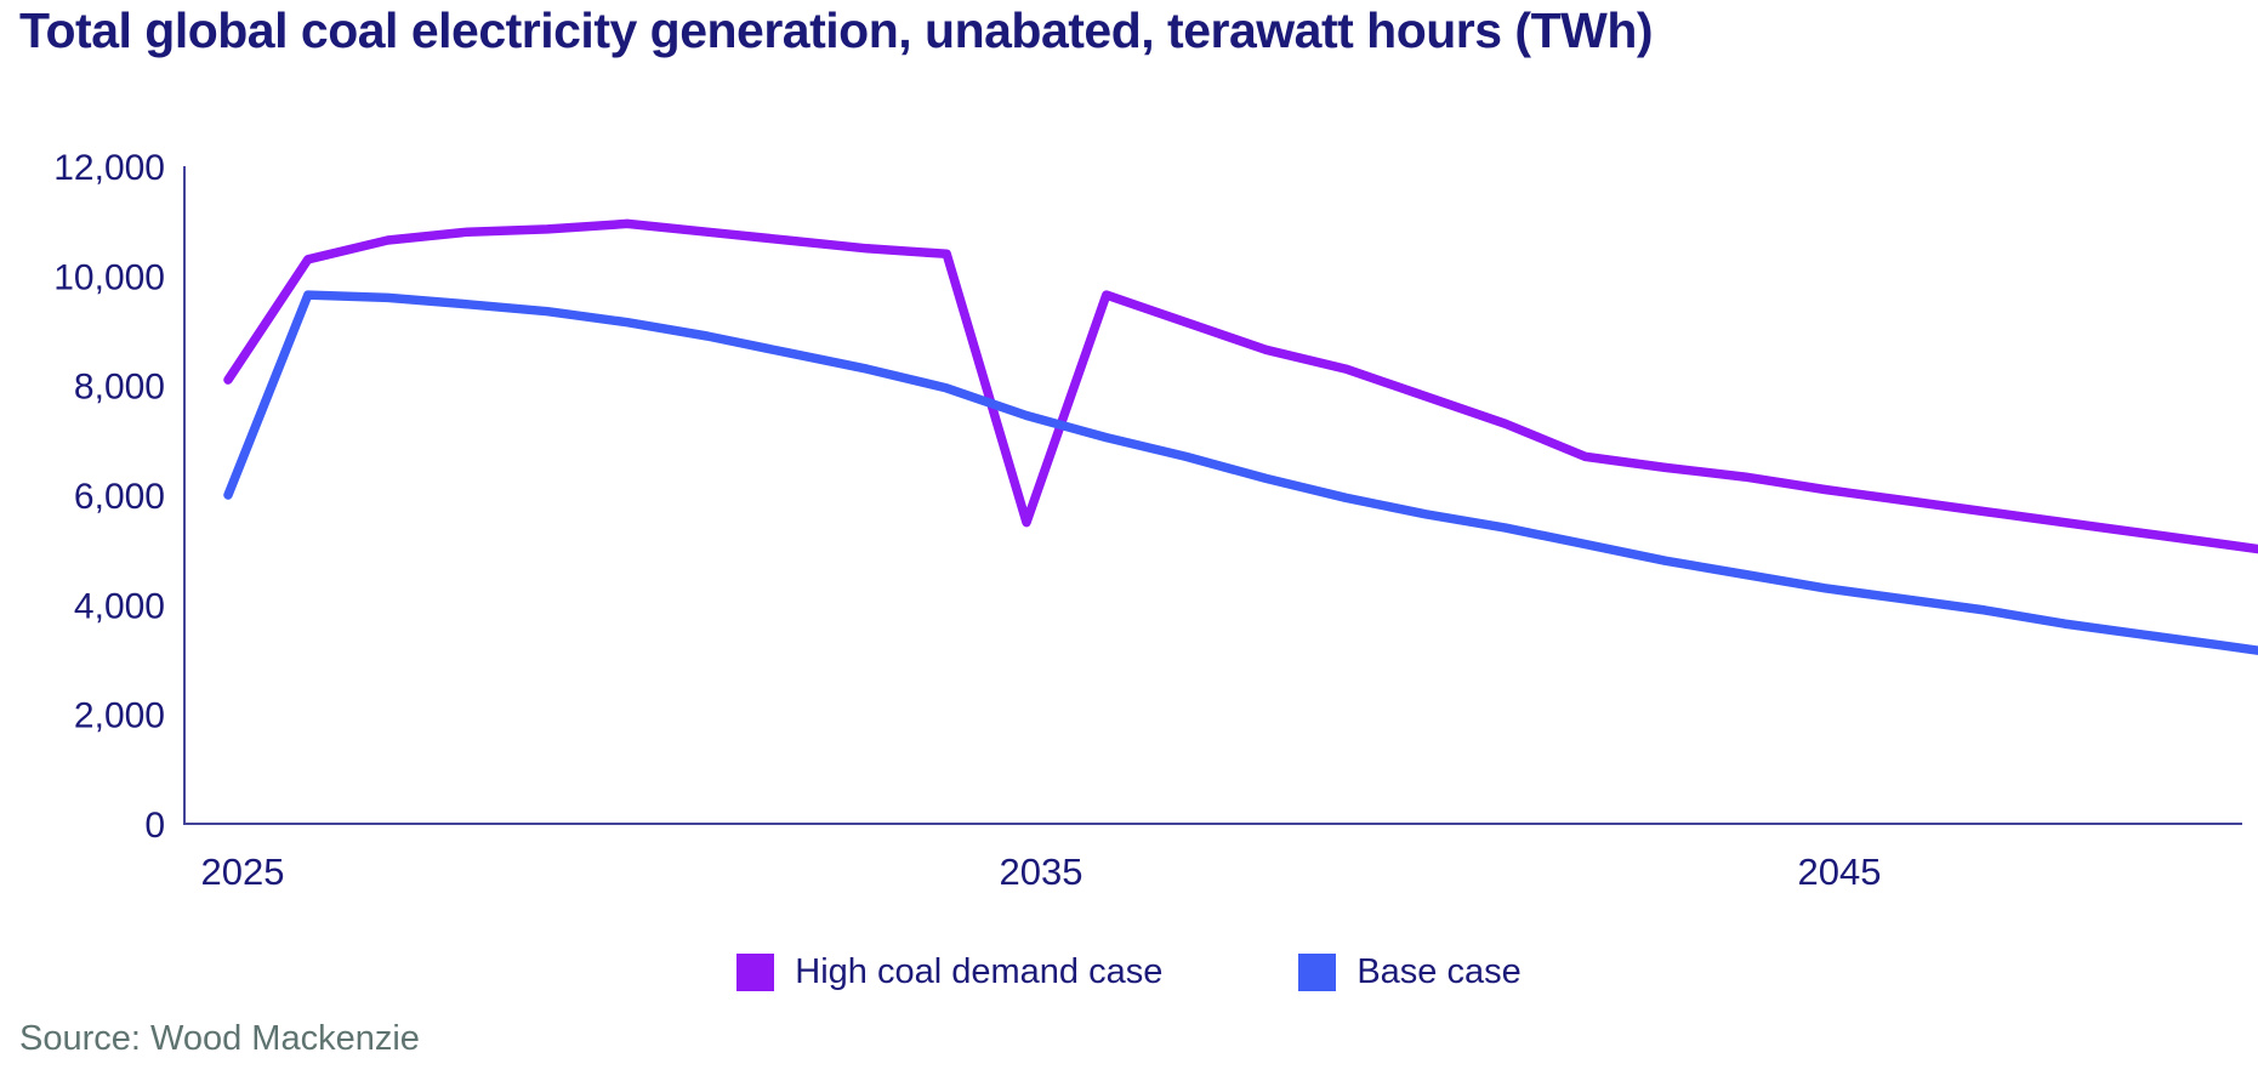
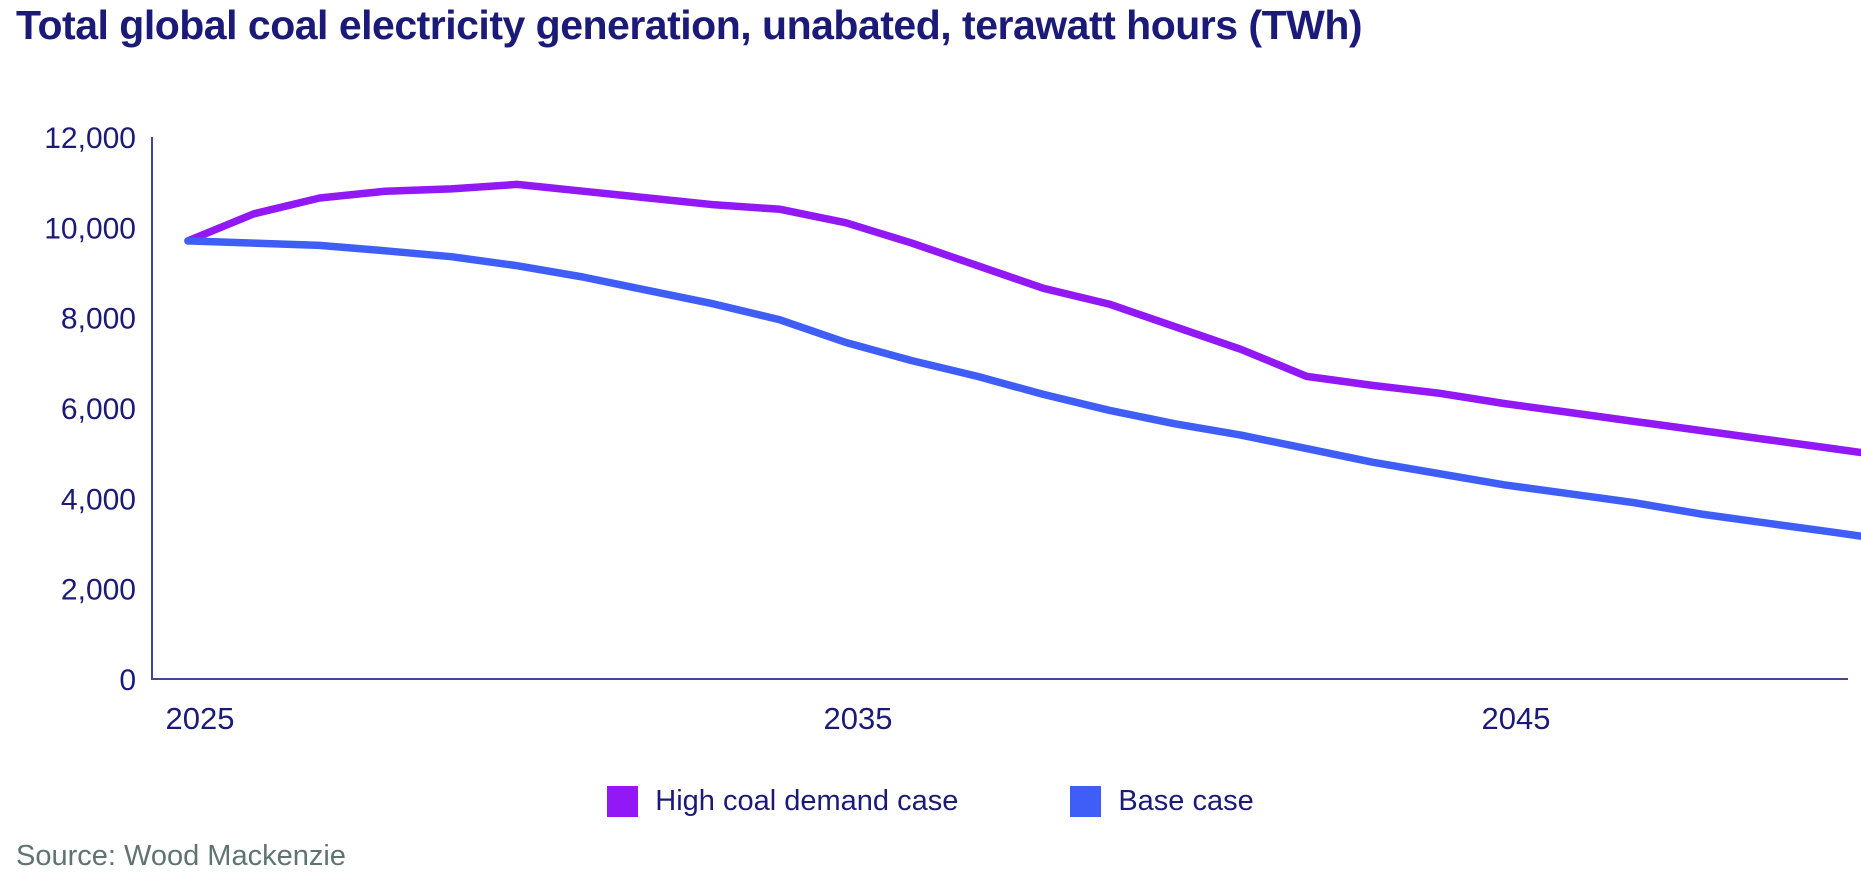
High coal demand case/2025: 8100 -> 9700
Base case/2025: 6000 -> 9700
High coal demand case/2035: 5500 -> 10100
